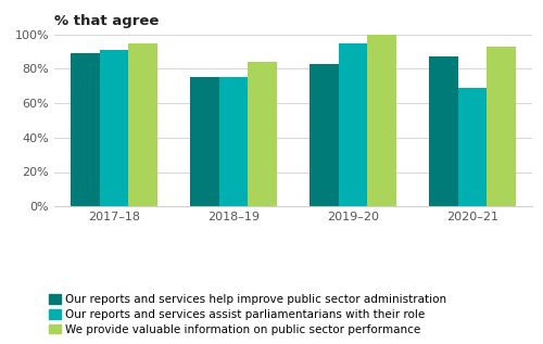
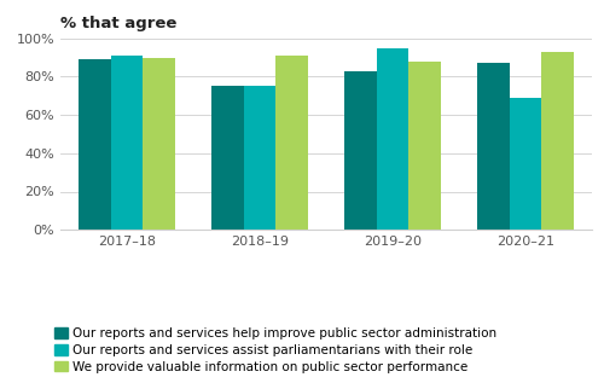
We provide valuable information on public sector performance/2017–18: 95% -> 90%
We provide valuable information on public sector performance/2018–19: 84% -> 91%
We provide valuable information on public sector performance/2019–20: 100% -> 88%
